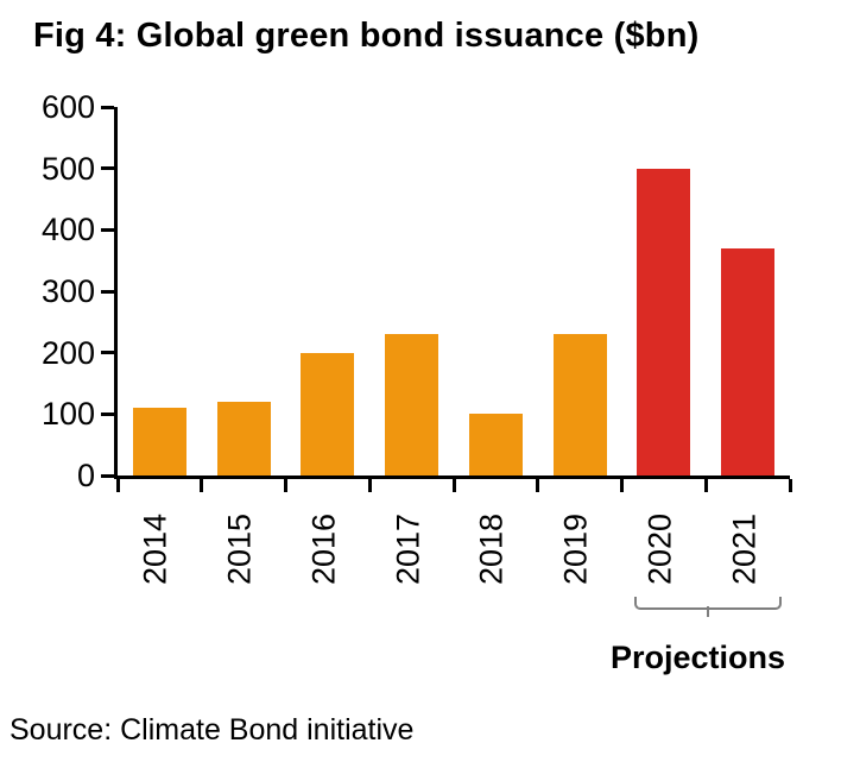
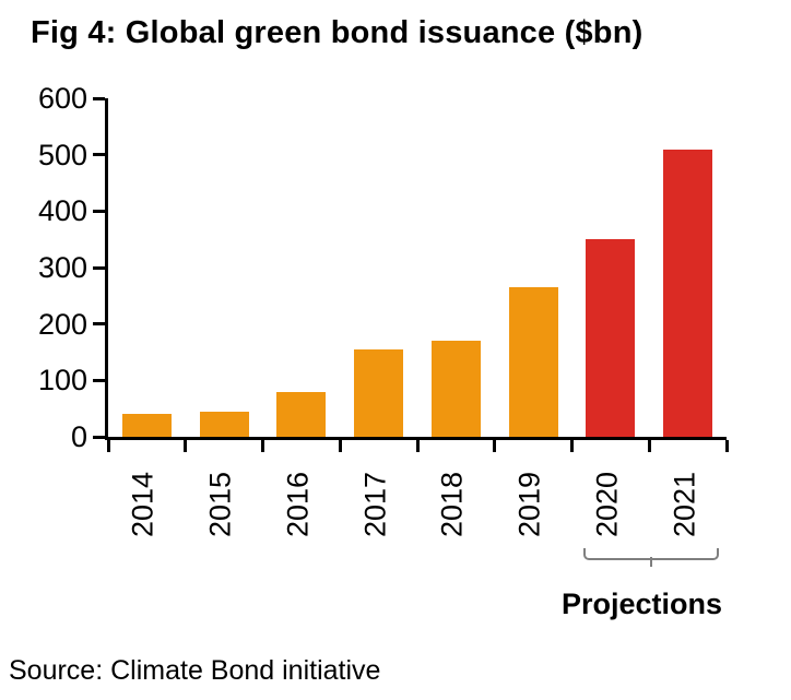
2014: 110 -> 40
2015: 120 -> 40
2016: 200 -> 80
2017: 230 -> 160
2018: 100 -> 170
2019: 230 -> 260
2020: 500 -> 350
2021: 370 -> 510
